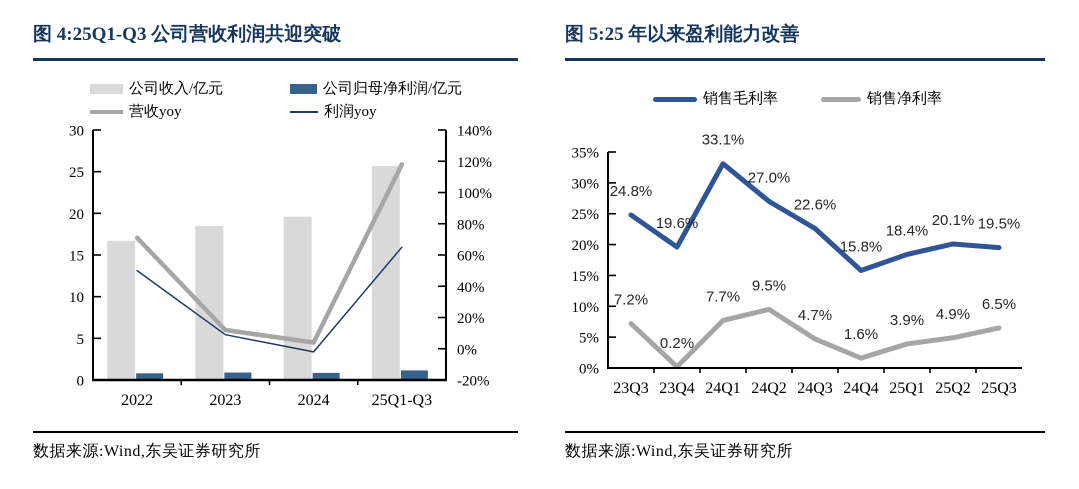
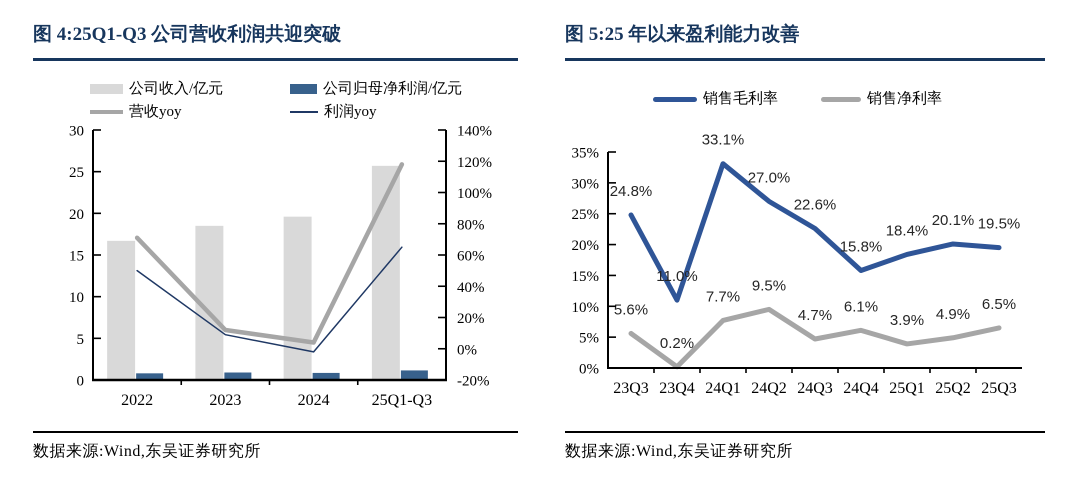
图 5:25 年以来盈利能力改善/销售净利率/23Q3: 7.2% -> 5.6%
图 5:25 年以来盈利能力改善/销售毛利率/23Q4: 19.6% -> 11.0%
图 5:25 年以来盈利能力改善/销售净利率/24Q4: 1.6% -> 6.1%
